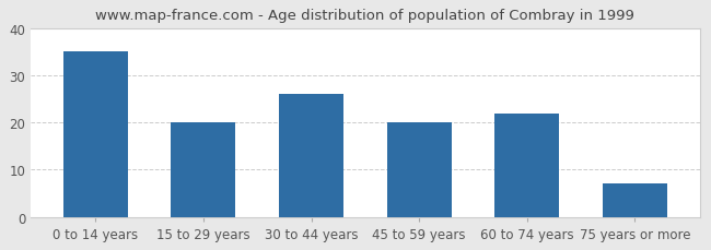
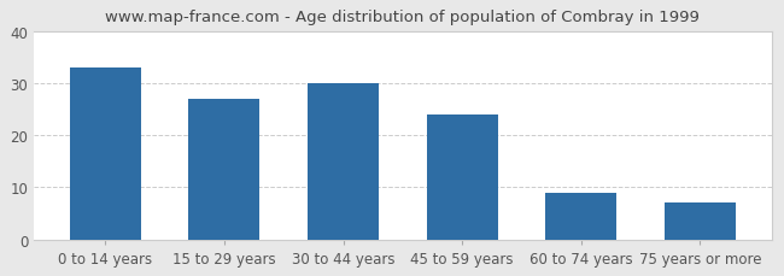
0 to 14 years: 35 -> 33
15 to 29 years: 20 -> 27
30 to 44 years: 26 -> 30
45 to 59 years: 20 -> 24
60 to 74 years: 22 -> 9
